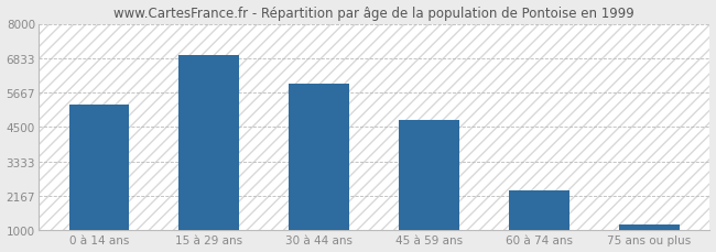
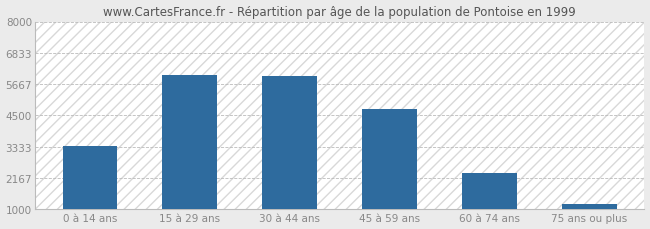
0 à 14 ans: 5270 -> 3350
15 à 29 ans: 6950 -> 6000
